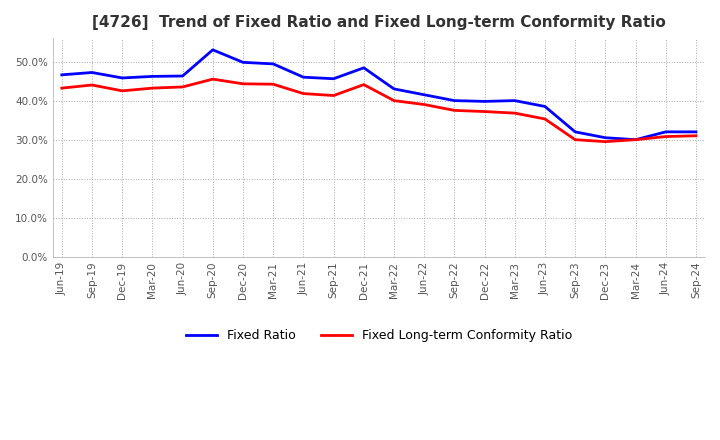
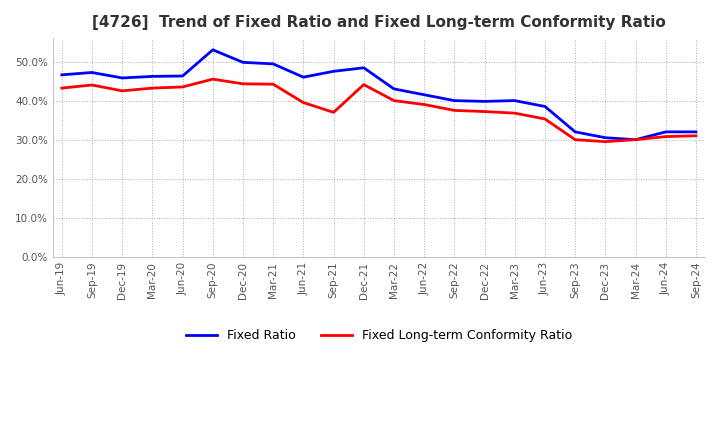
Fixed Long-term Conformity Ratio/Jun-21: 41.8% -> 39.5%
Fixed Ratio/Sep-21: 45.6% -> 47.5%
Fixed Long-term Conformity Ratio/Sep-21: 41.3% -> 37.0%
